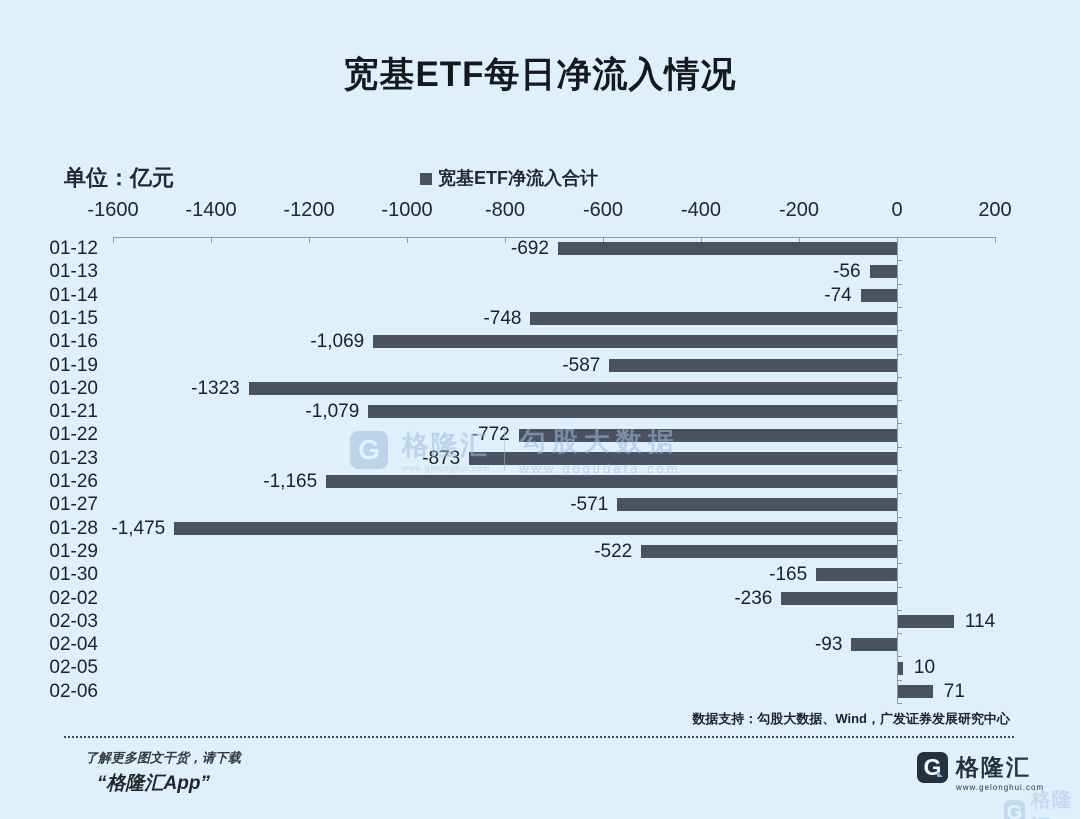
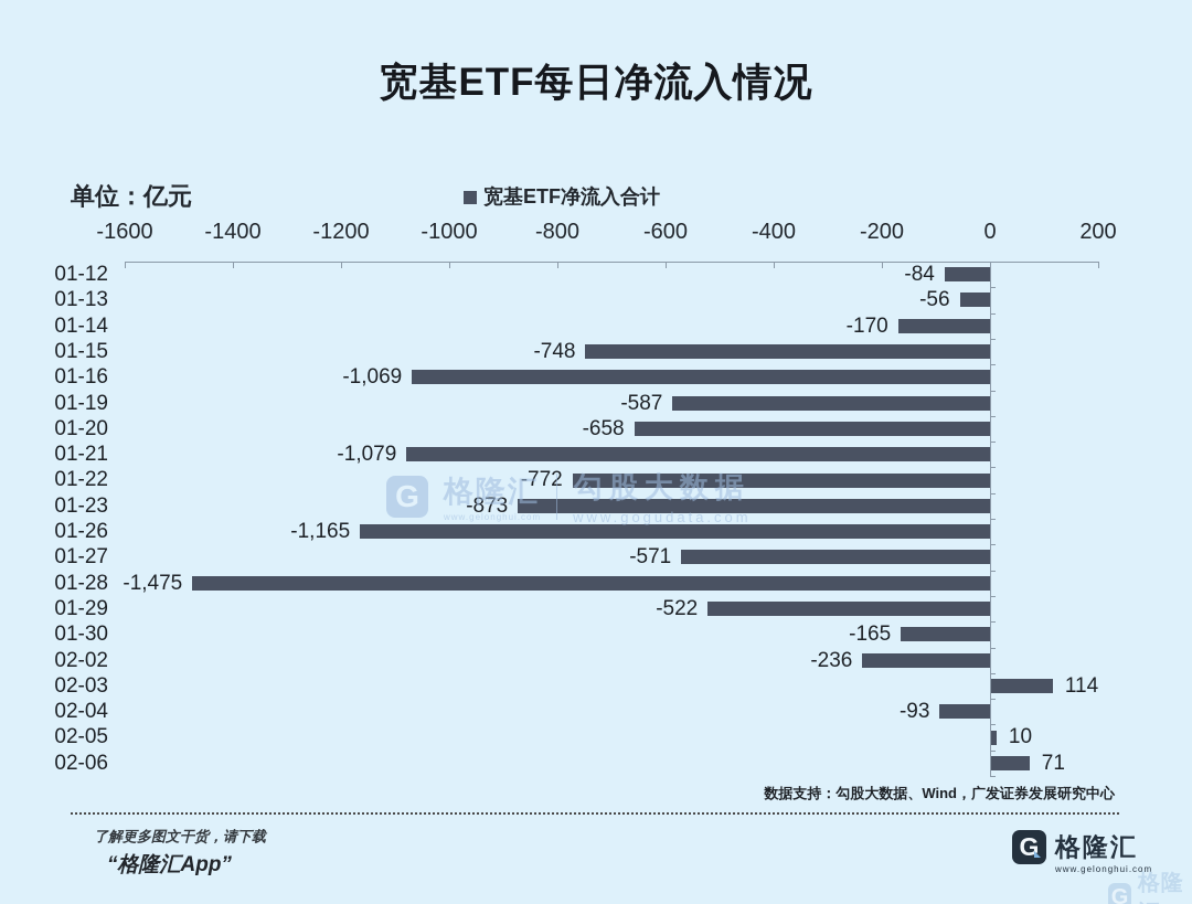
01-12: -692 -> -84
01-14: -74 -> -170
01-20: -1323 -> -658
